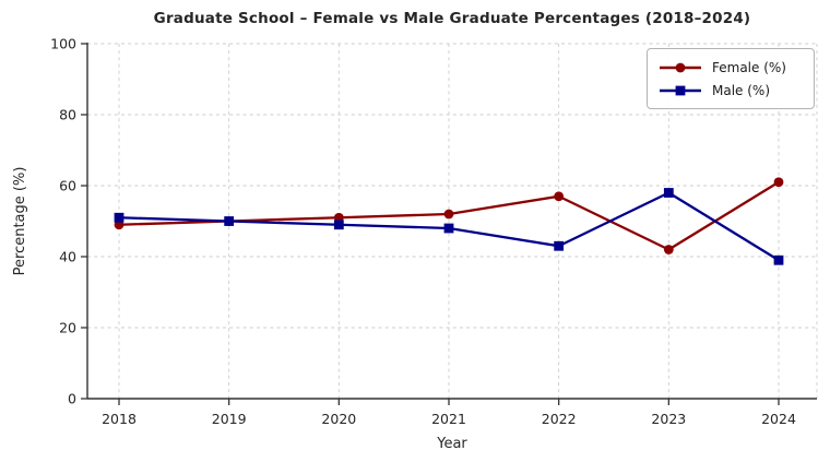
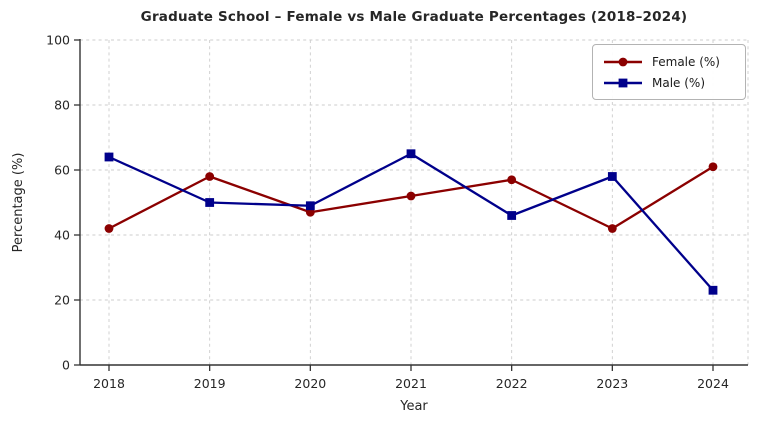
Female (%)/2018: 49 -> 42
Male (%)/2018: 51 -> 64
Female (%)/2019: 50 -> 58
Female (%)/2020: 51 -> 47
Male (%)/2021: 48 -> 65
Male (%)/2022: 43 -> 46
Male (%)/2024: 39 -> 23
